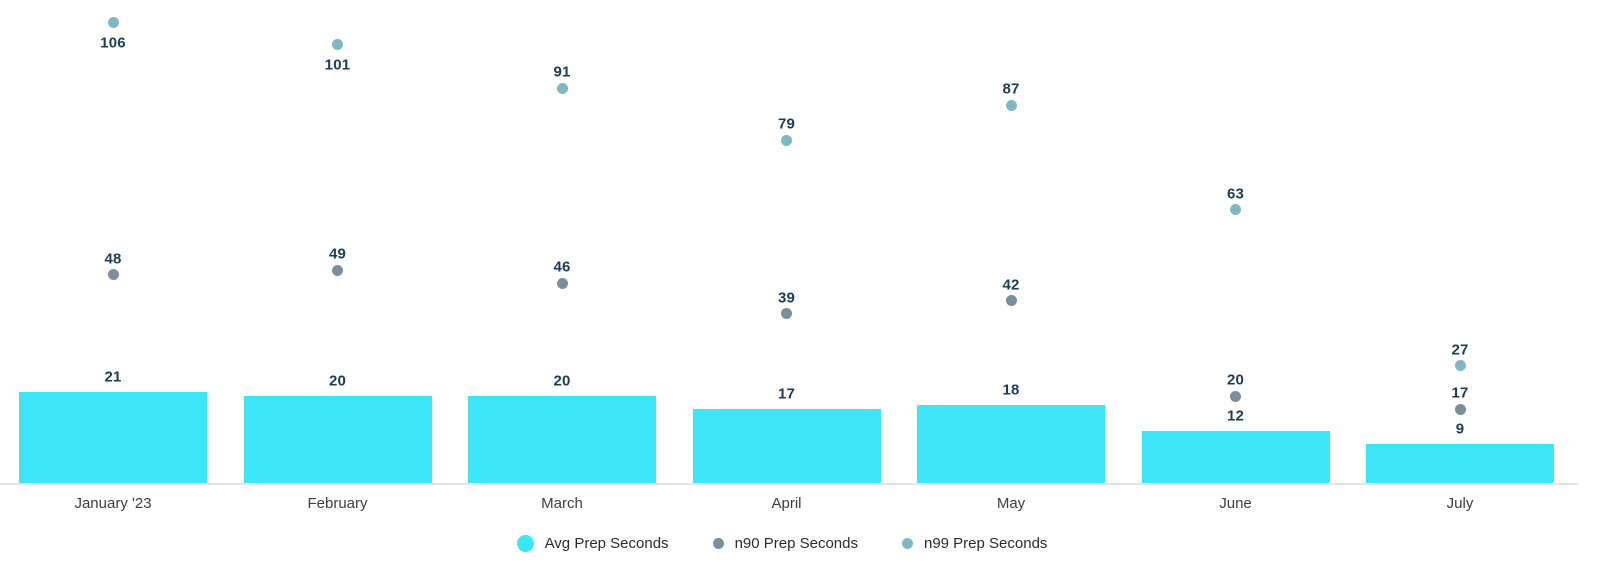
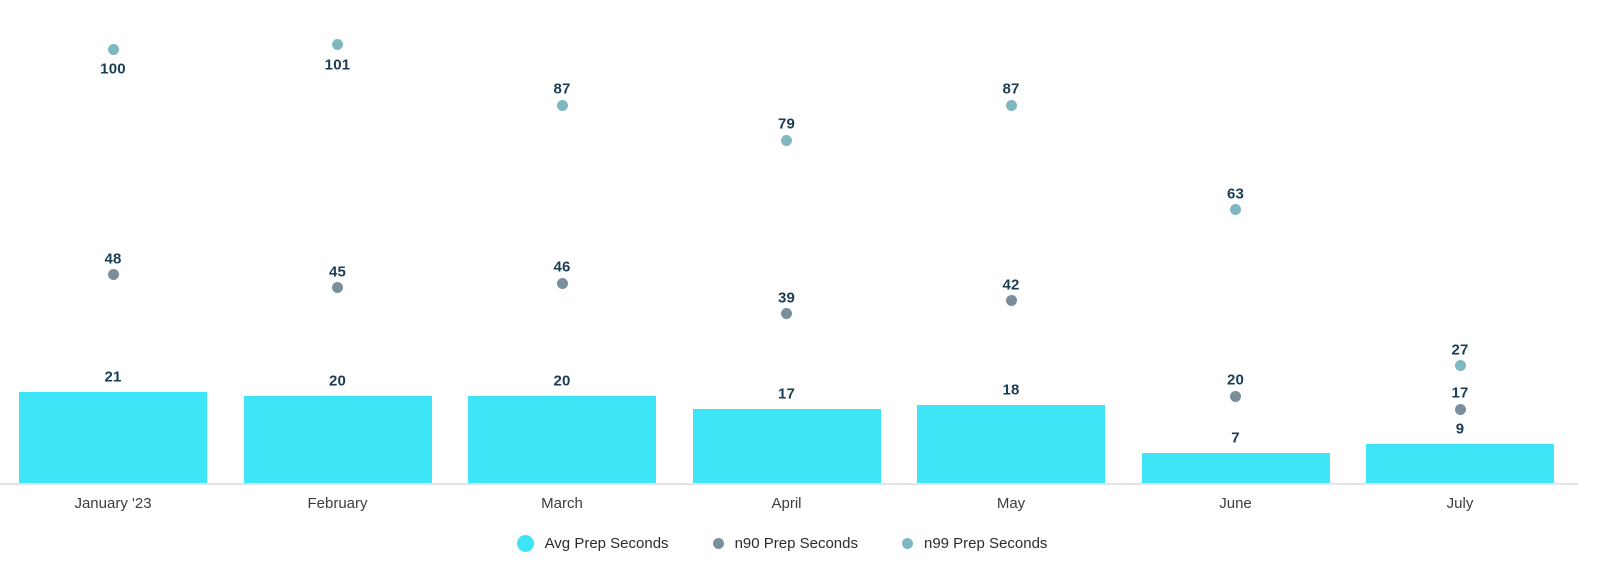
n99 Prep Seconds/January '23: 106 -> 100
n90 Prep Seconds/February: 49 -> 45
n99 Prep Seconds/March: 91 -> 87
Avg Prep Seconds/June: 12 -> 7
